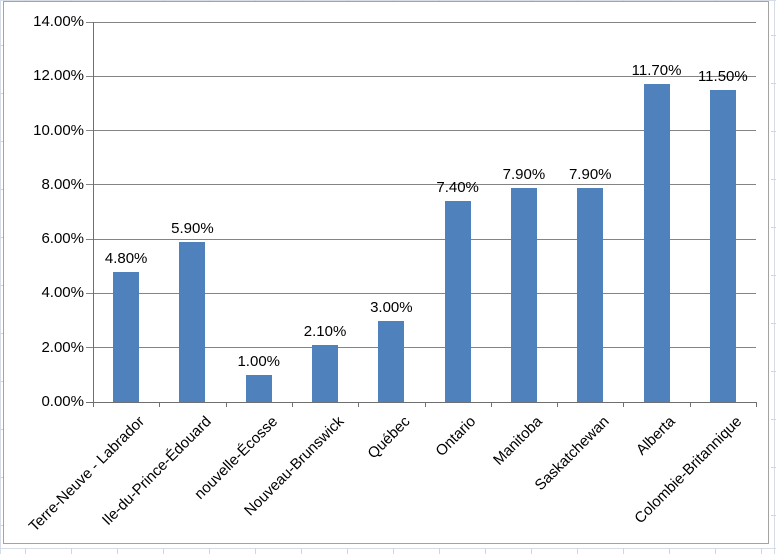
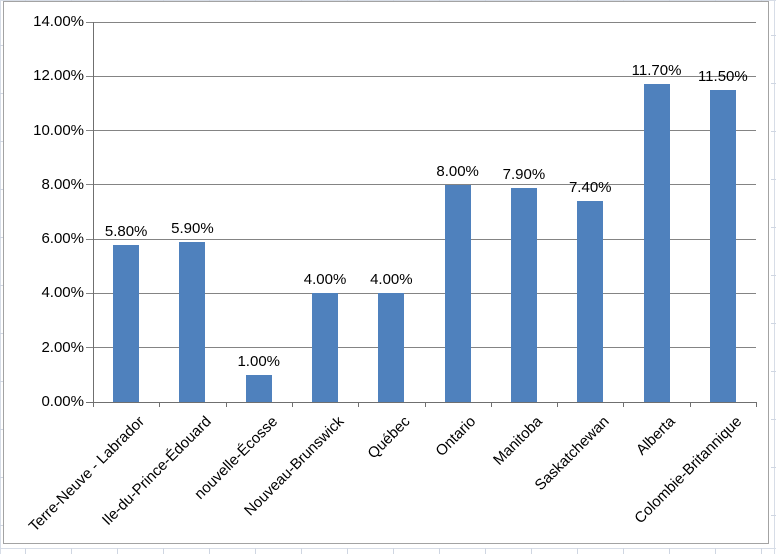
Terre-Neuve - Labrador: 4.80% -> 5.80%
Nouveau-Brunswick: 2.10% -> 4.00%
Québec: 3.00% -> 4.00%
Ontario: 7.40% -> 8.00%
Saskatchewan: 7.90% -> 7.40%
